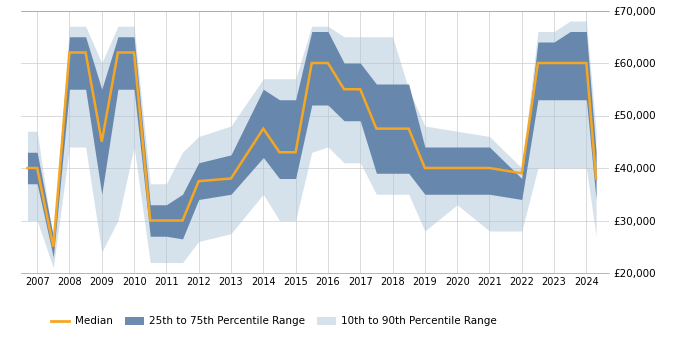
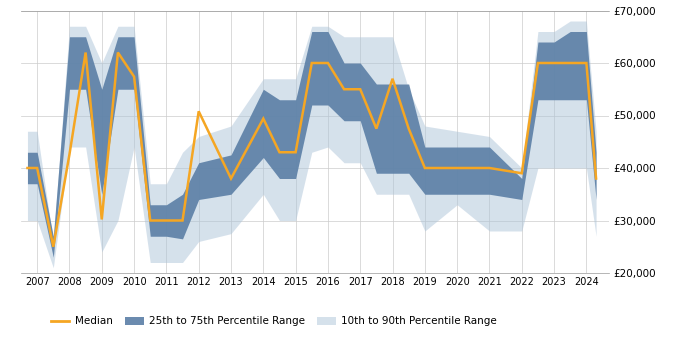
Median/2008: £62,000 -> £42,600
Median/2009: £45,000 -> £30,200
Median/2010: £62,000 -> £57,400
Median/2012: £37,500 -> £50,800
Median/2014: £47,500 -> £49,400
Median/2018: £47,500 -> £57,000
